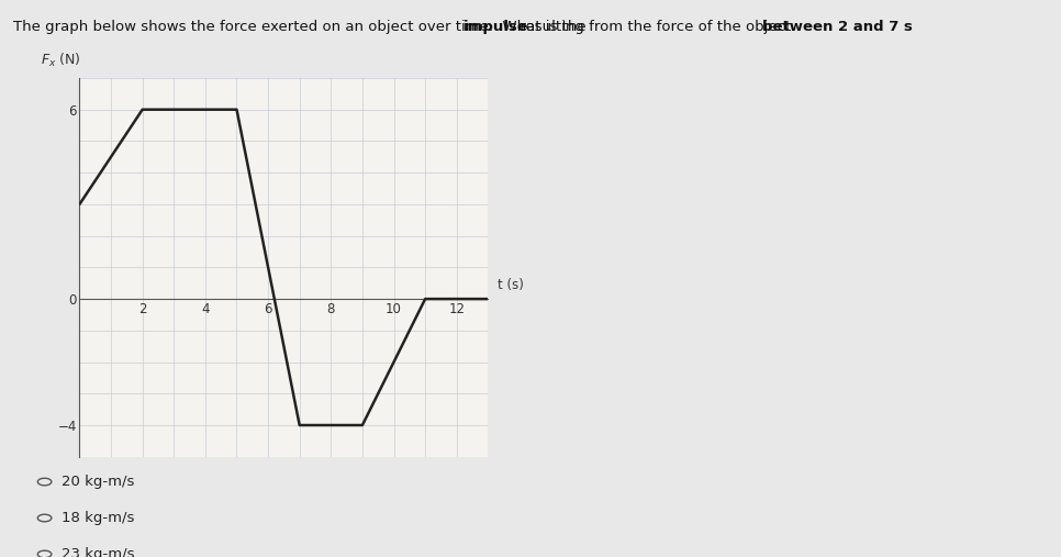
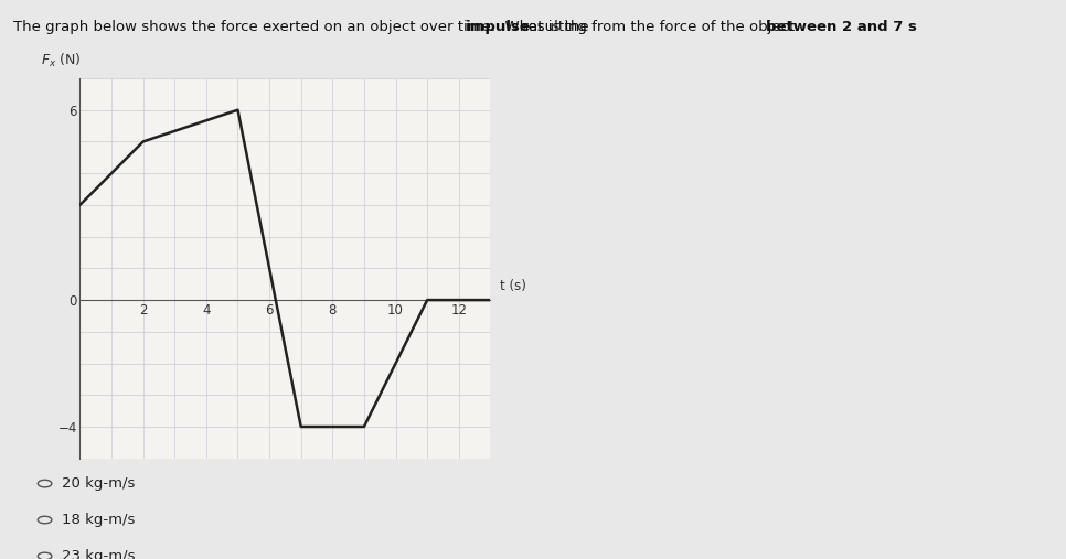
2: 6 -> 5
